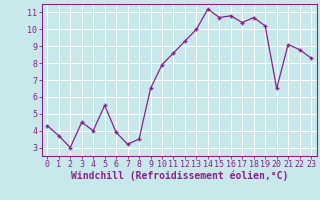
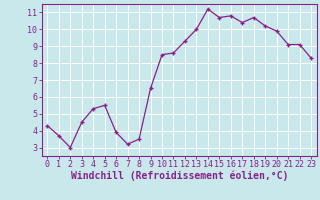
4: 4.0 -> 5.3
10: 7.9 -> 8.5
20: 6.5 -> 9.9
22: 8.8 -> 9.1
